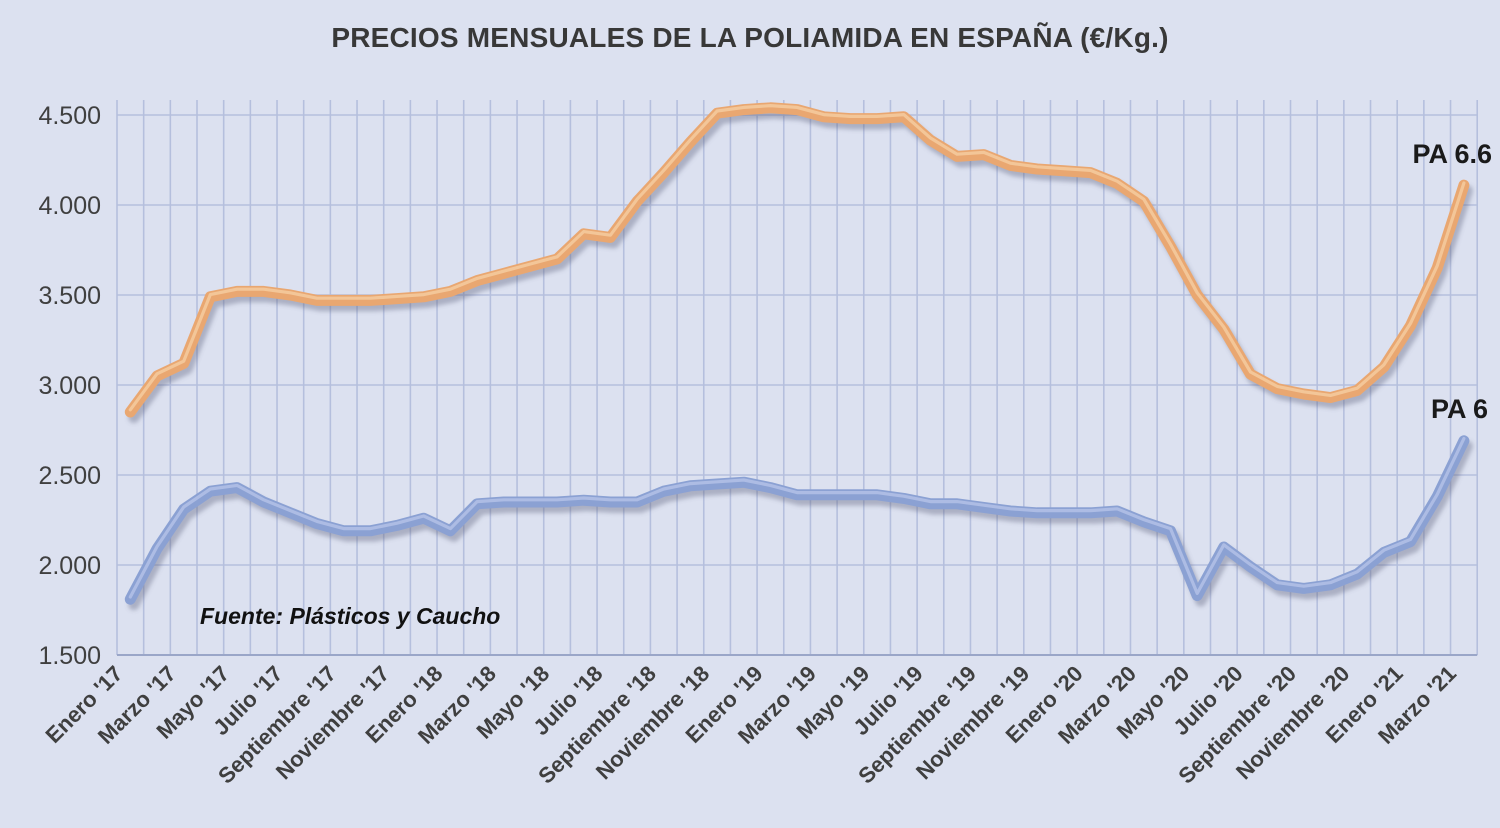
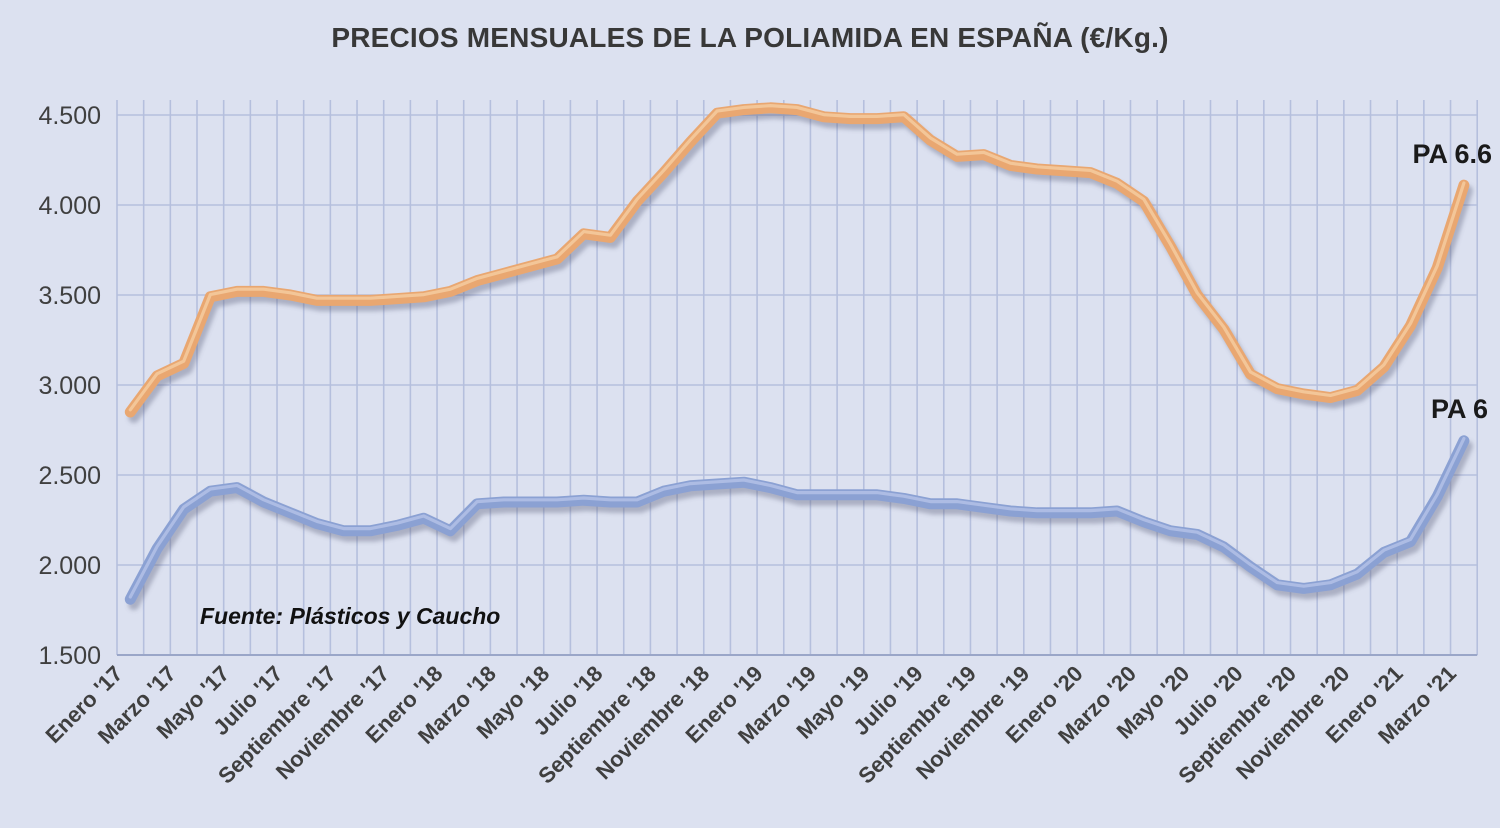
PA 6/Mayo '20: 1.83 -> 2.17
